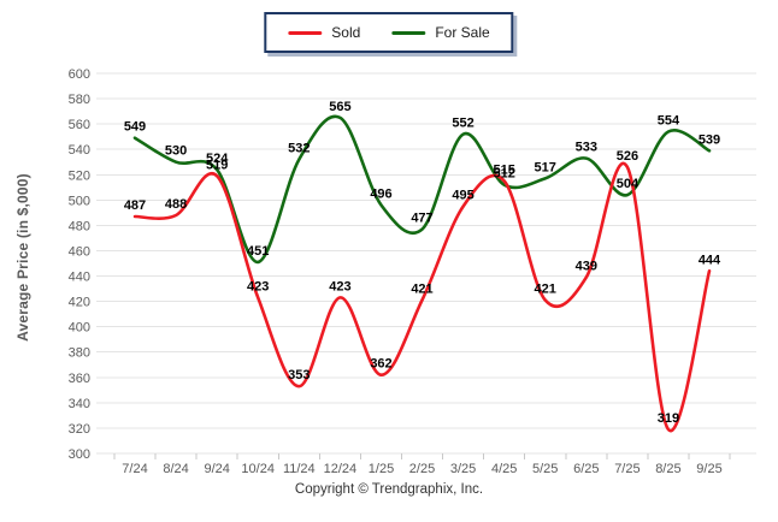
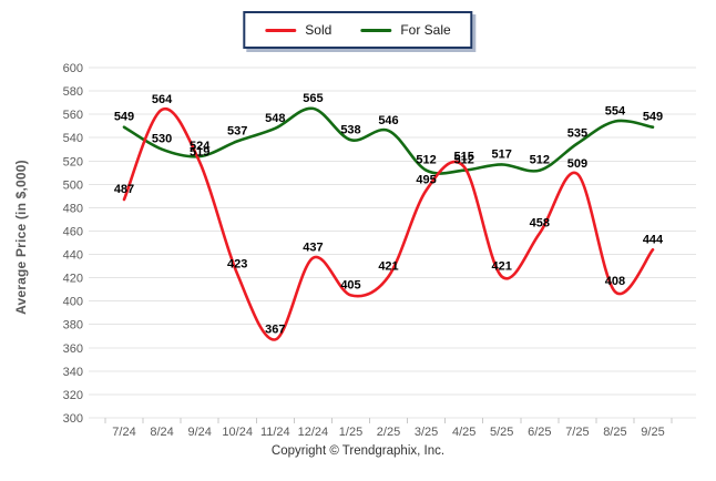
Sold/8/24: 488 -> 564
For Sale/10/24: 451 -> 537
Sold/11/24: 353 -> 367
For Sale/11/24: 532 -> 548
Sold/12/24: 423 -> 437
Sold/1/25: 362 -> 405
For Sale/1/25: 496 -> 538
For Sale/2/25: 477 -> 546
For Sale/3/25: 552 -> 512
Sold/6/25: 439 -> 458
For Sale/6/25: 533 -> 512
Sold/7/25: 526 -> 509
For Sale/7/25: 504 -> 535
Sold/8/25: 319 -> 408
For Sale/9/25: 539 -> 549
